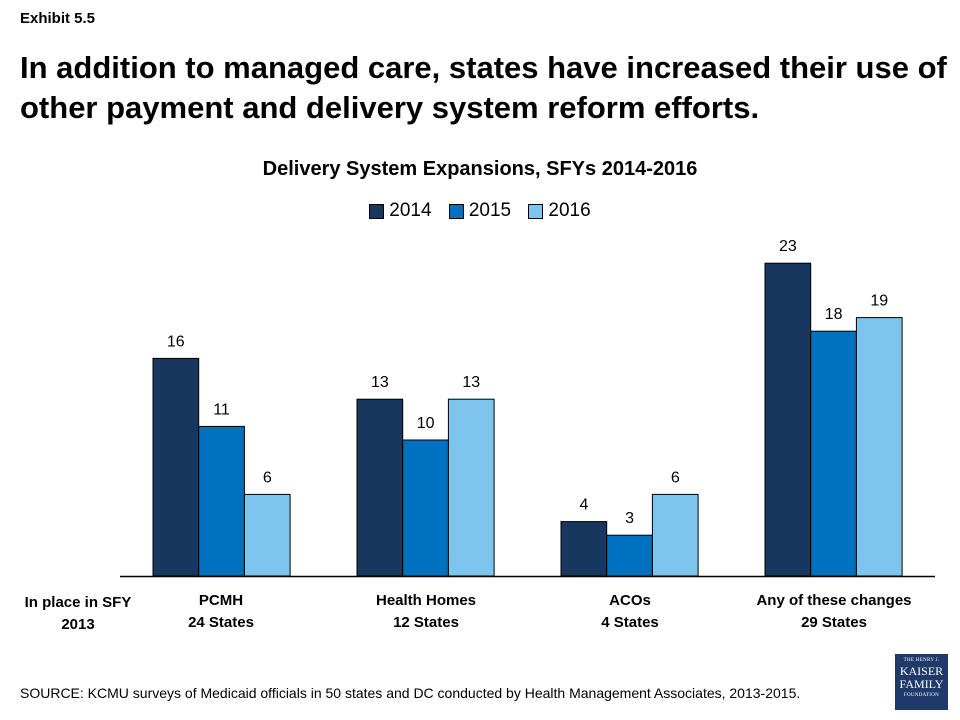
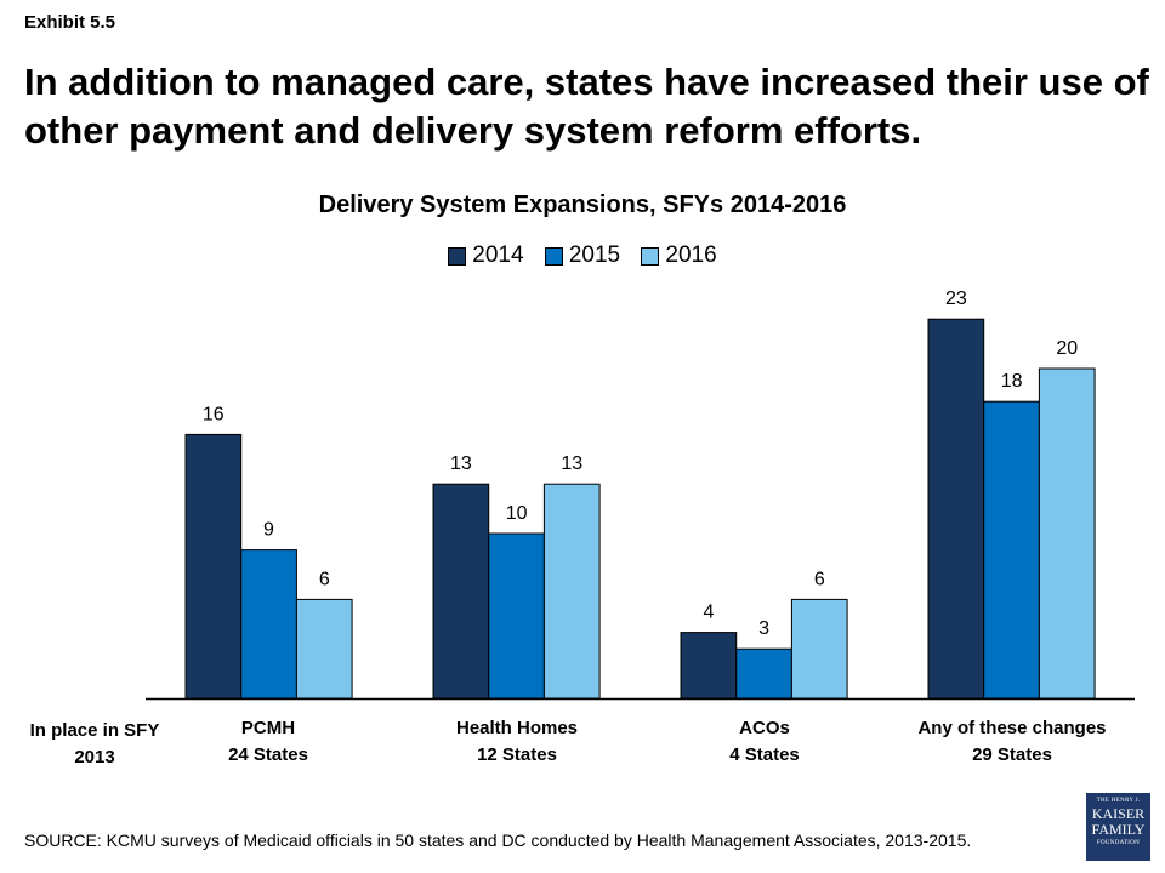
2015/PCMH: 11 -> 9
2016/Any of these changes: 19 -> 20
